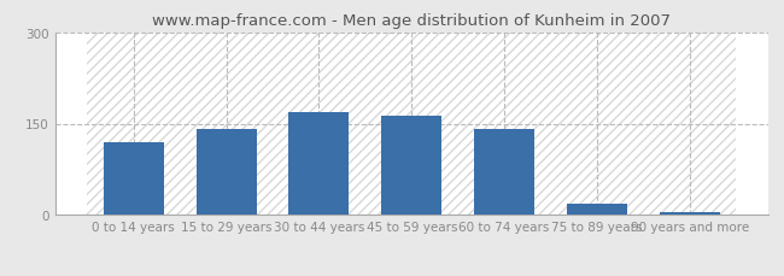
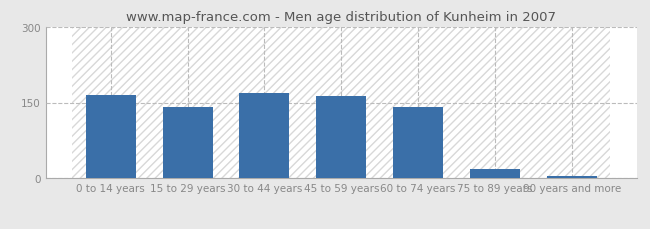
0 to 14 years: 120 -> 165
